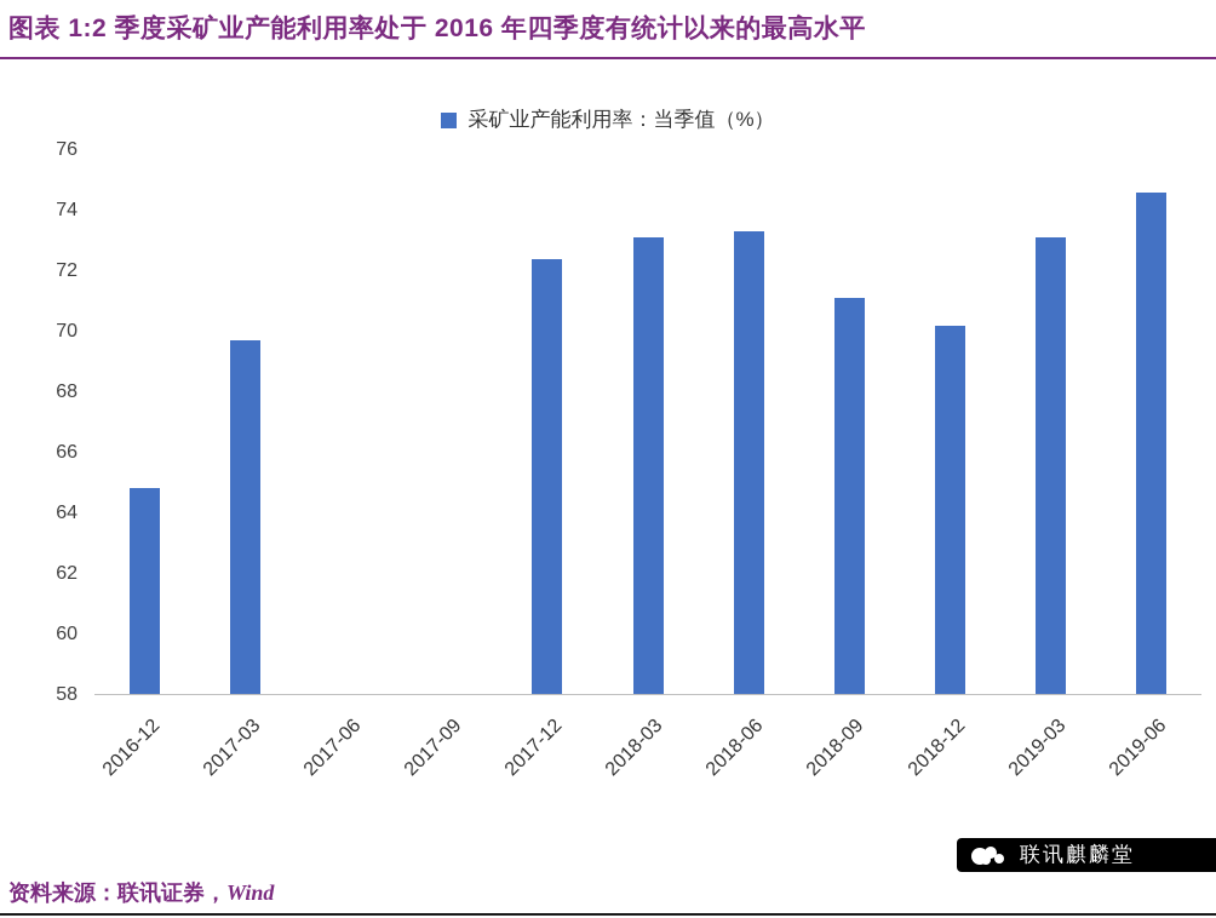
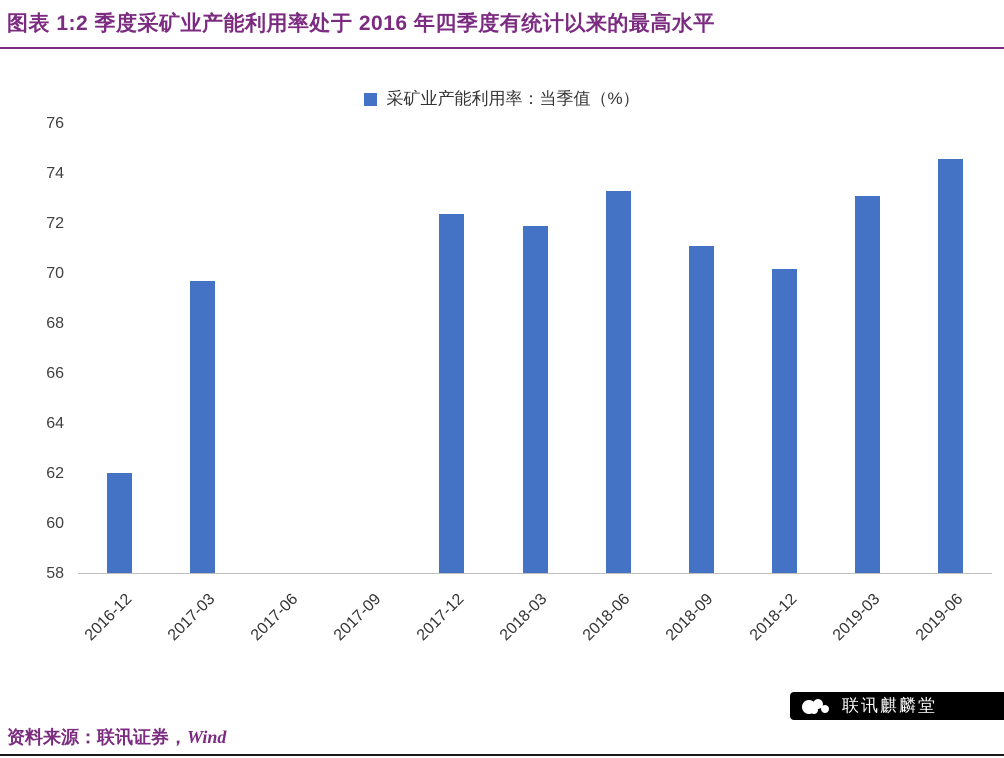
2016-12: 64.8 -> 62.0
2018-03: 73.1 -> 71.9
